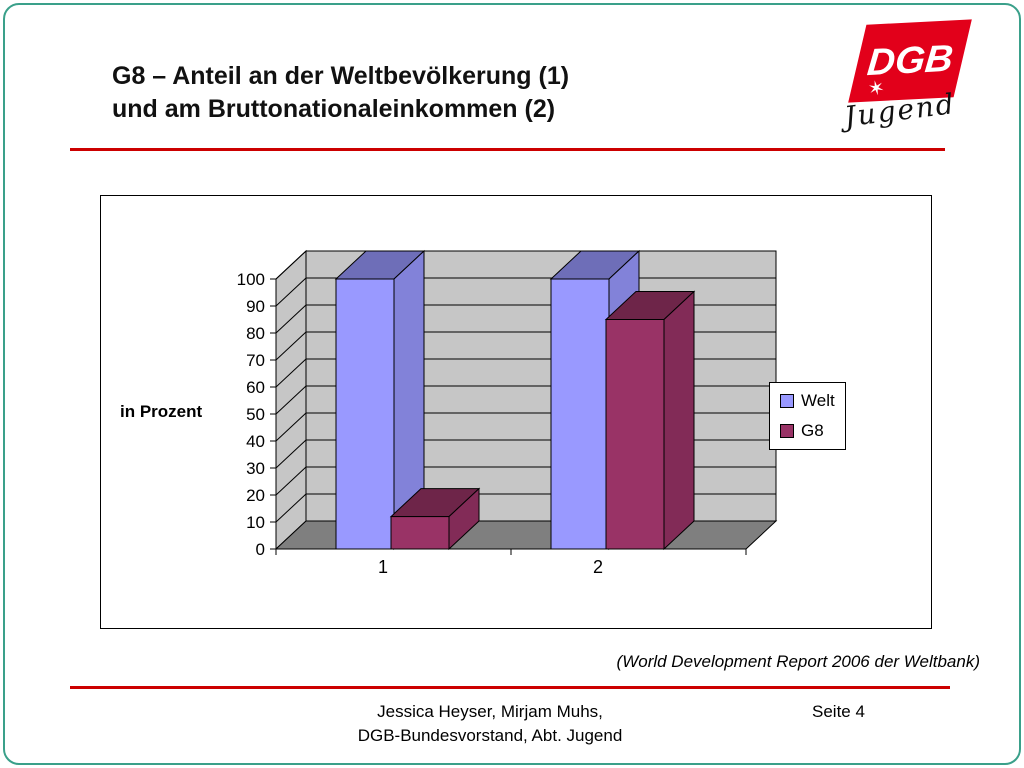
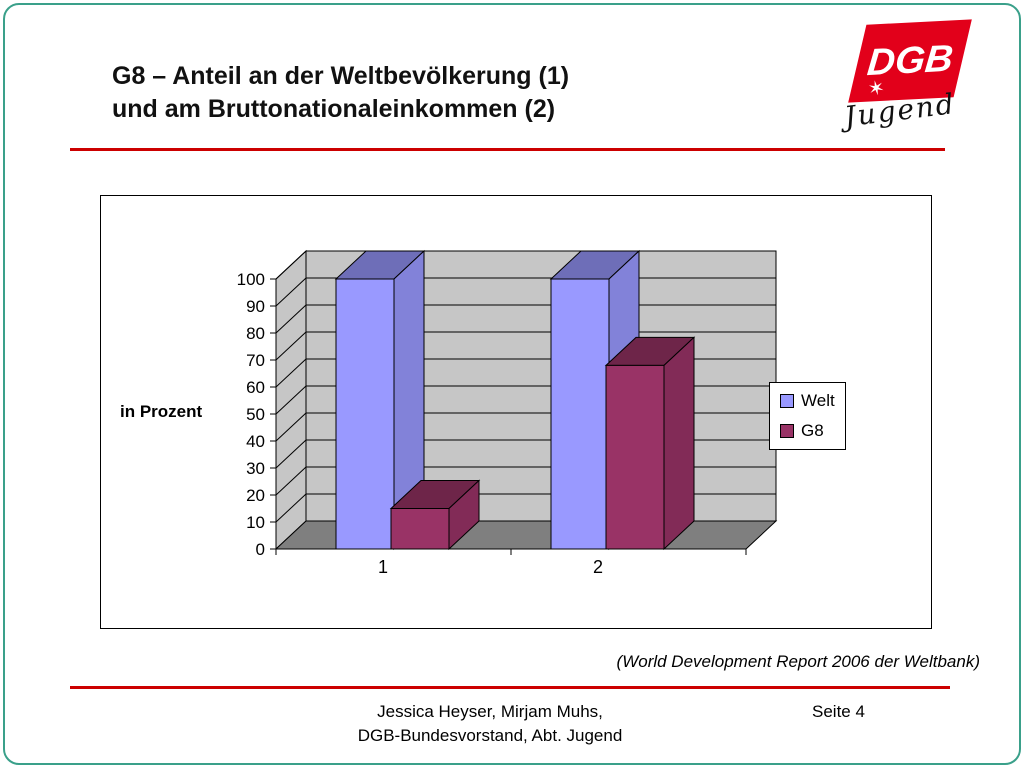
G8/1: 12 -> 15
G8/2: 85 -> 68
